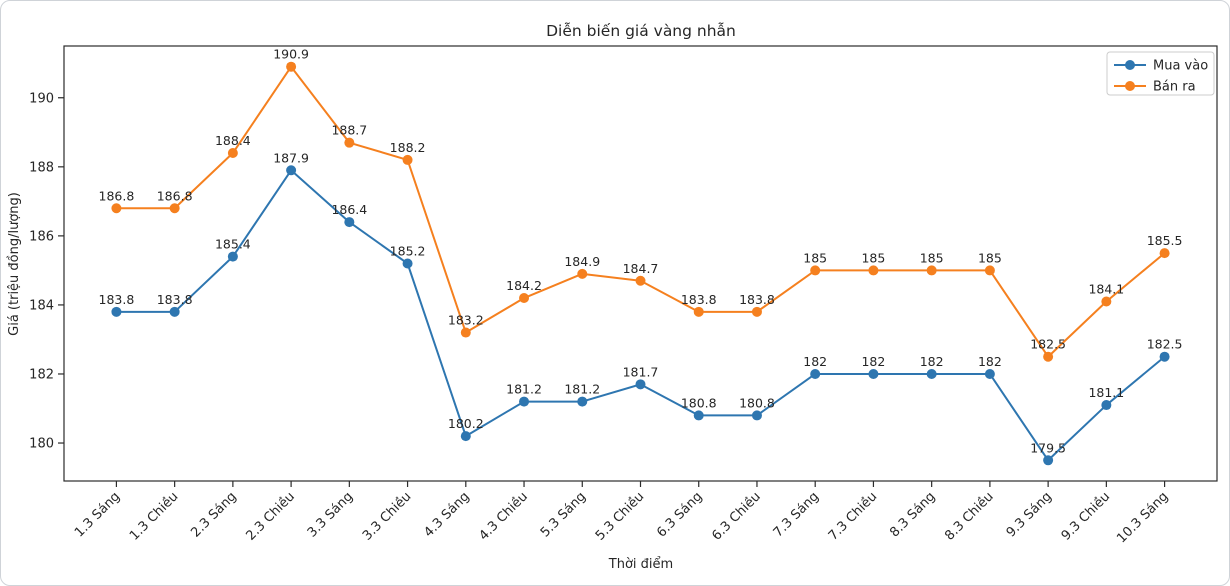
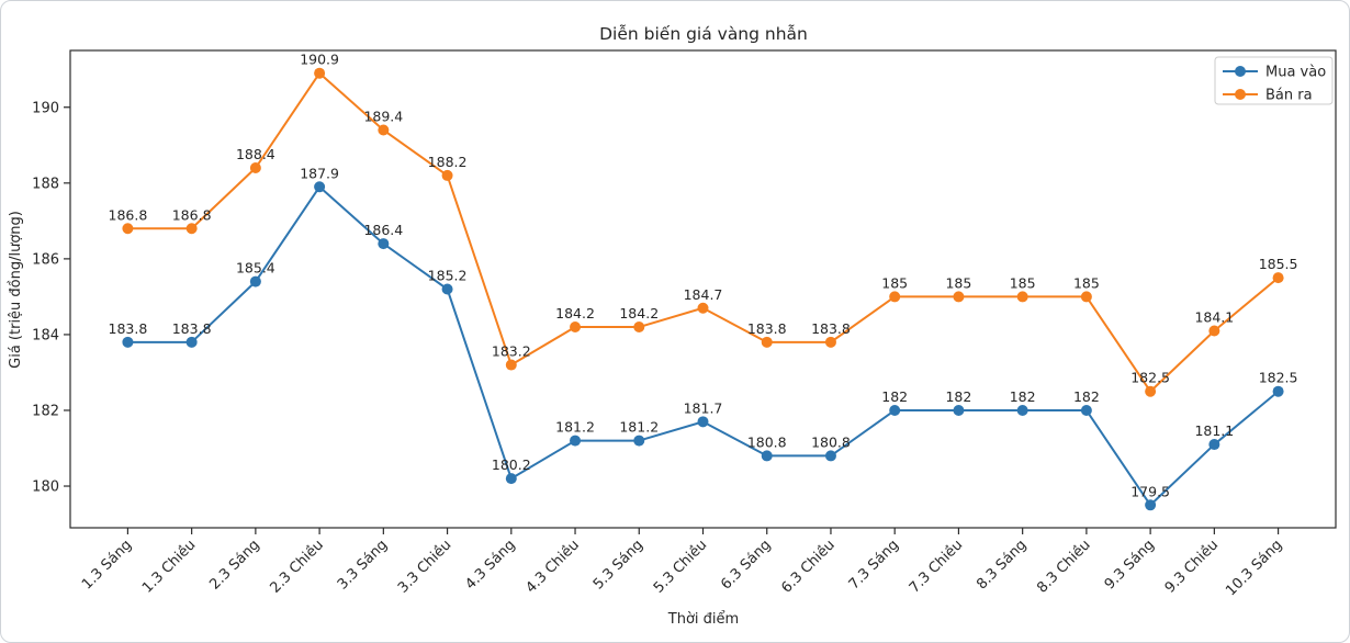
Bán ra/3.3 Sáng: 188.7 -> 189.4
Bán ra/5.3 Sáng: 184.9 -> 184.2
